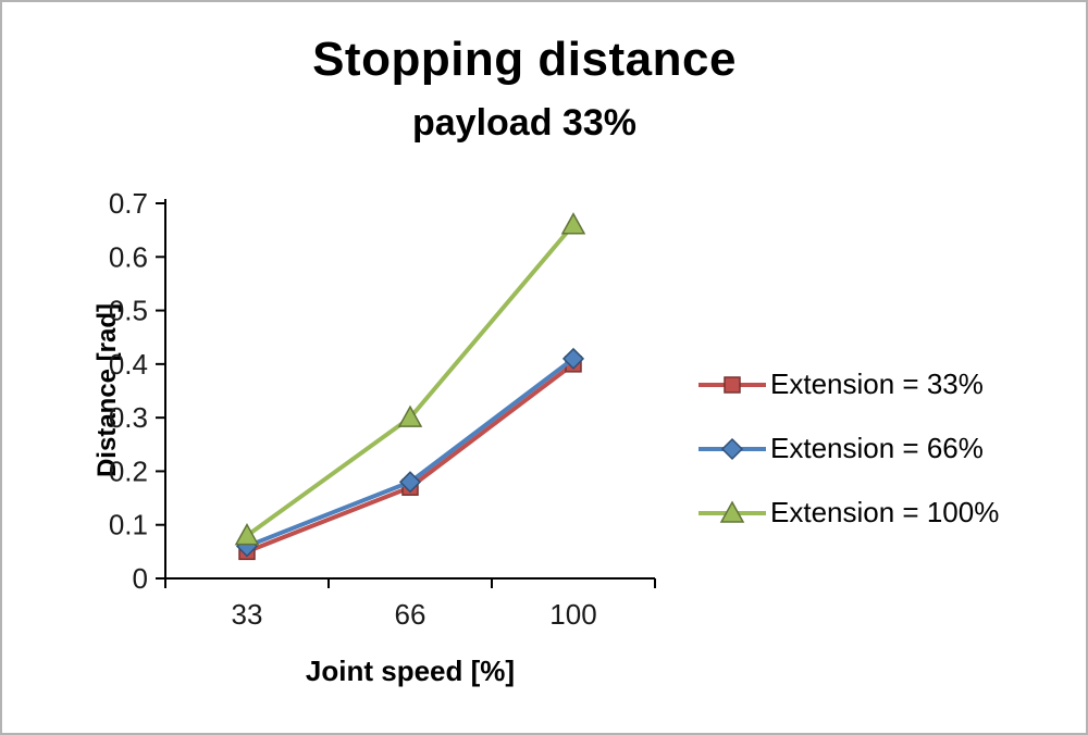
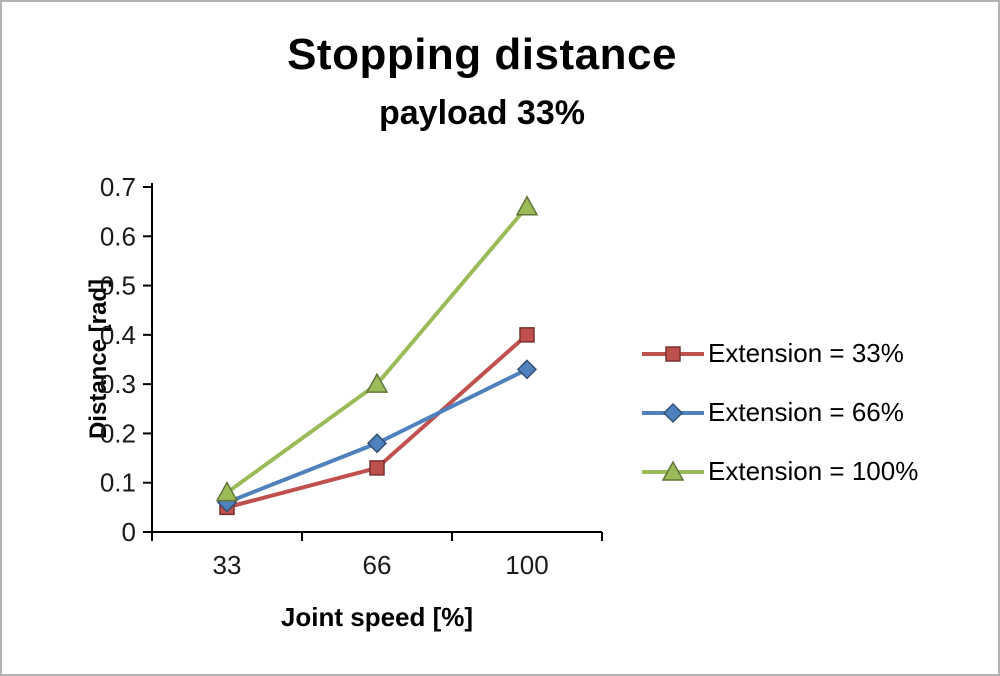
Extension = 33%/66: 0.17 -> 0.13
Extension = 66%/100: 0.41 -> 0.33
